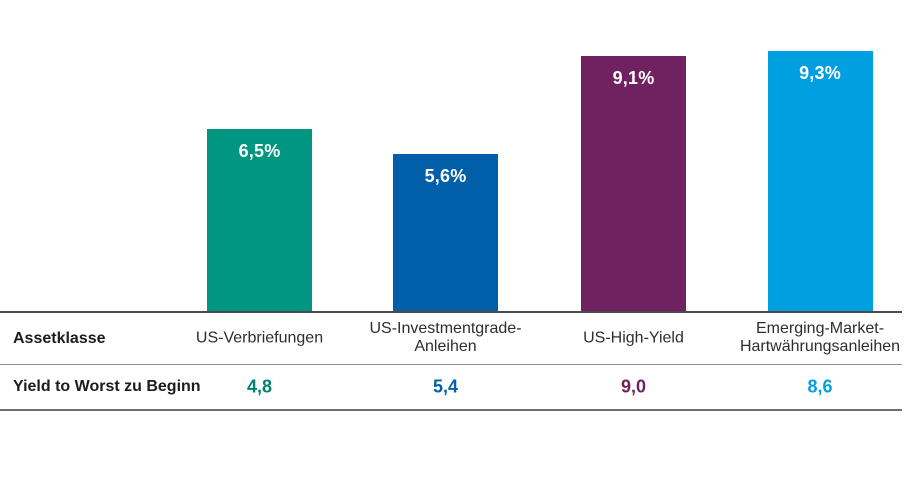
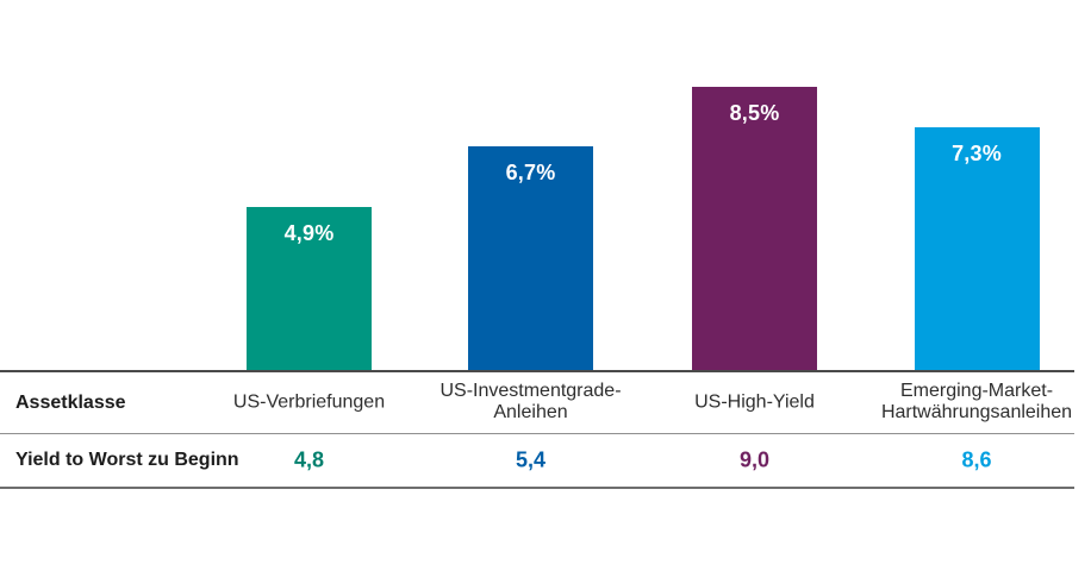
US-Verbriefungen: 6,5% -> 4,9%
US-Investmentgrade- Anleihen: 5,6% -> 6,7%
US-High-Yield: 9,1% -> 8,5%
Emerging-Market- Hartwährungsanleihen: 9,3% -> 7,3%
